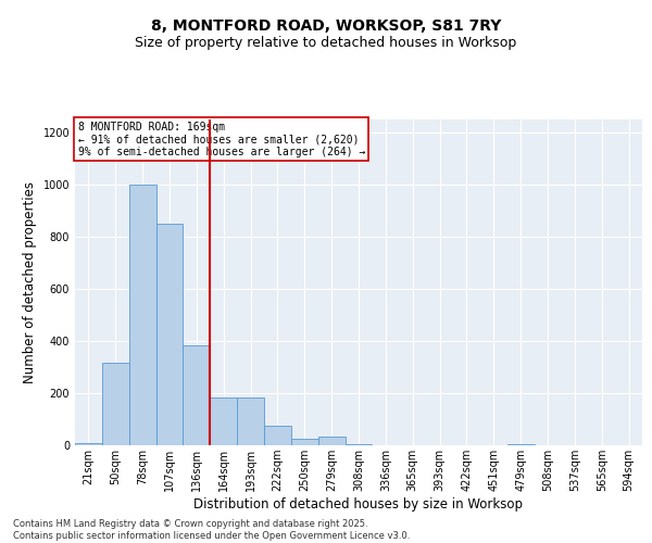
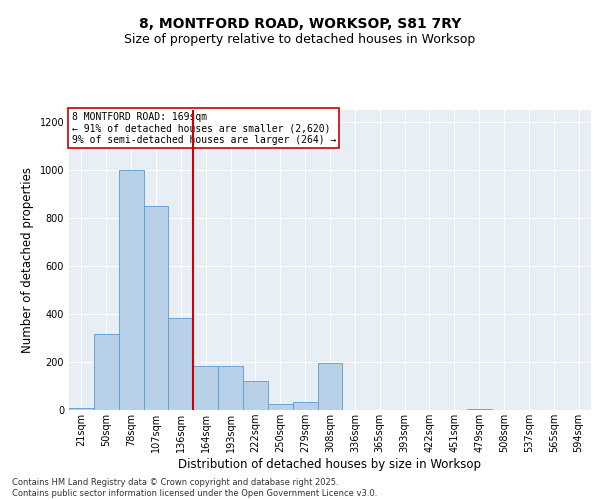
222sqm: 75 -> 120
308sqm: 5 -> 195
